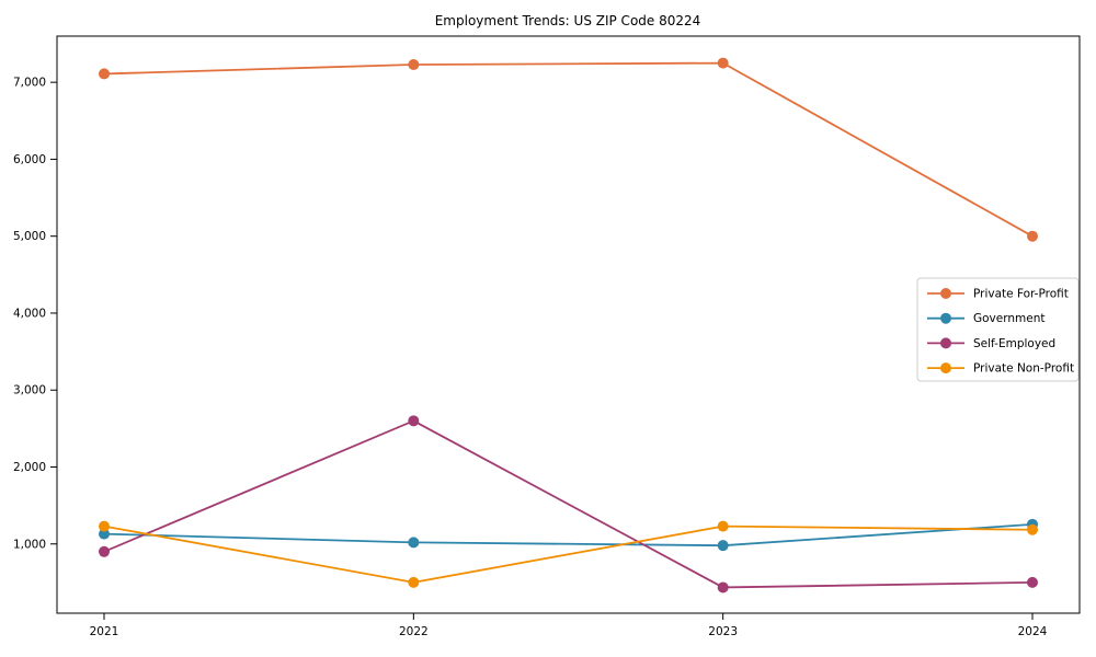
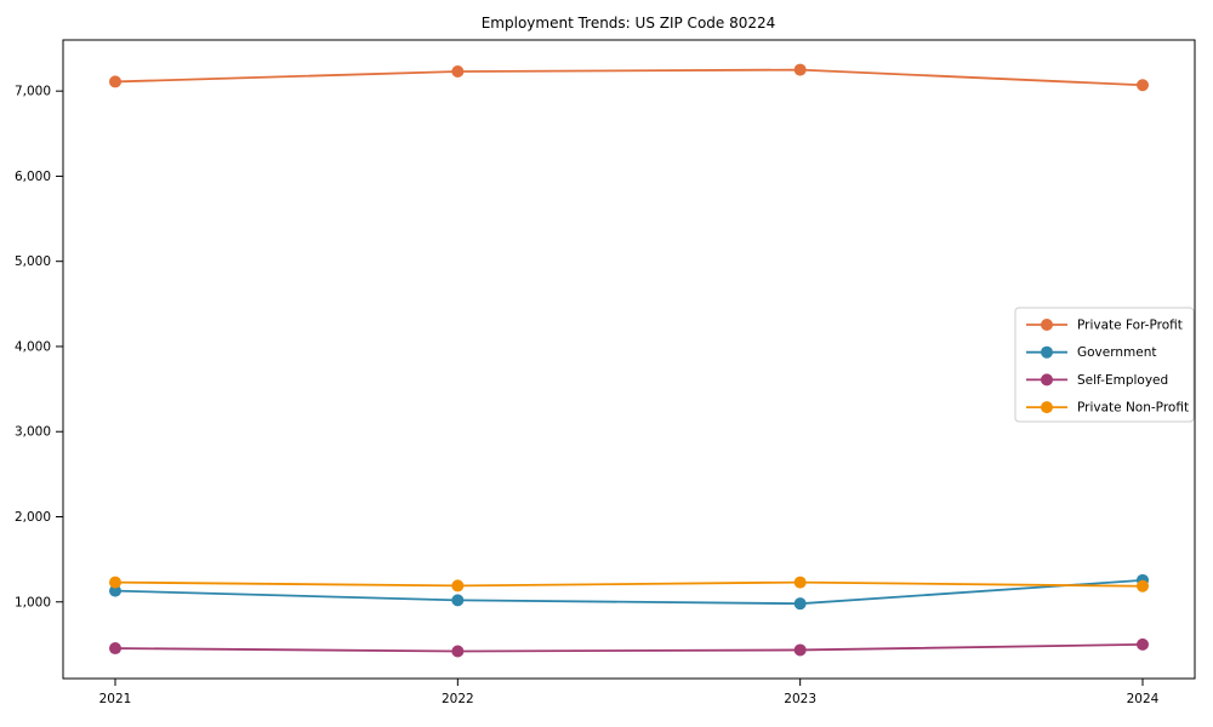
Self-Employed/2021: 900 -> 500
Self-Employed/2022: 2600 -> 400
Private Non-Profit/2022: 500 -> 1200
Private For-Profit/2024: 5000 -> 7100
